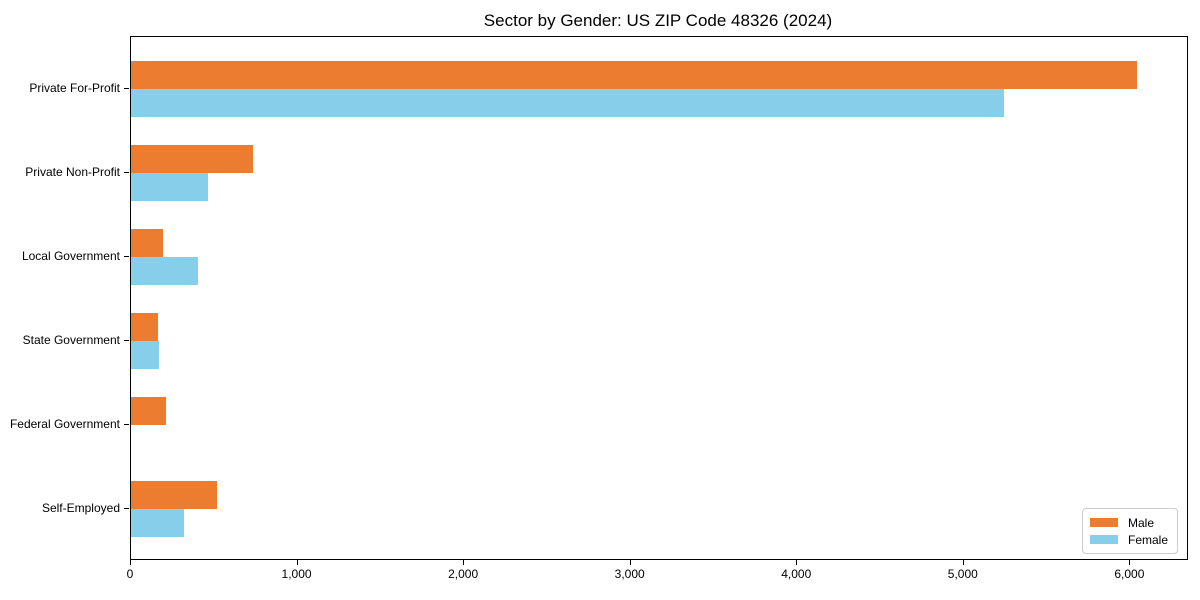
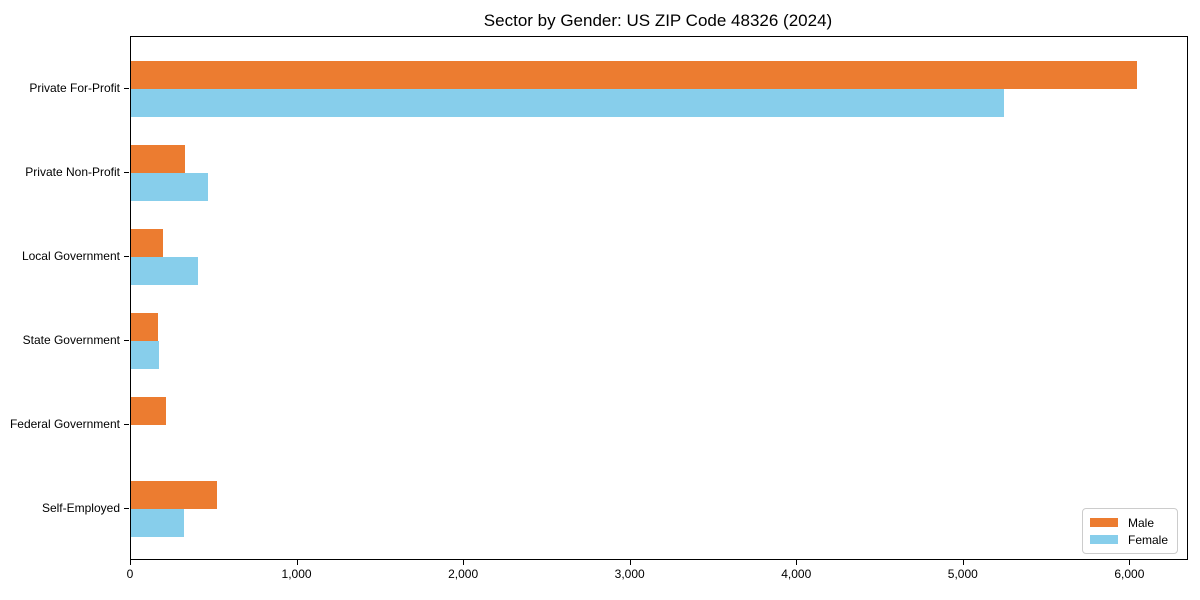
Male/Private Non-Profit: 730 -> 320
